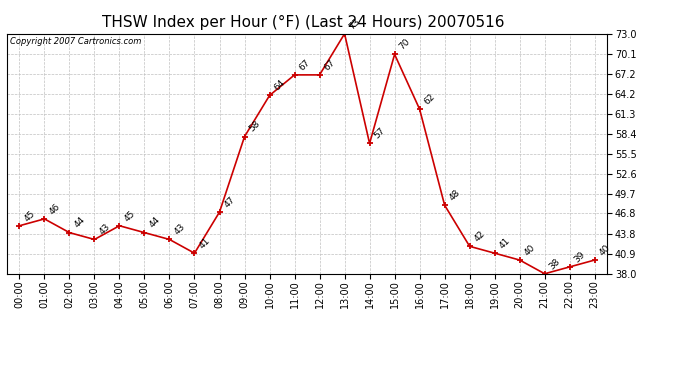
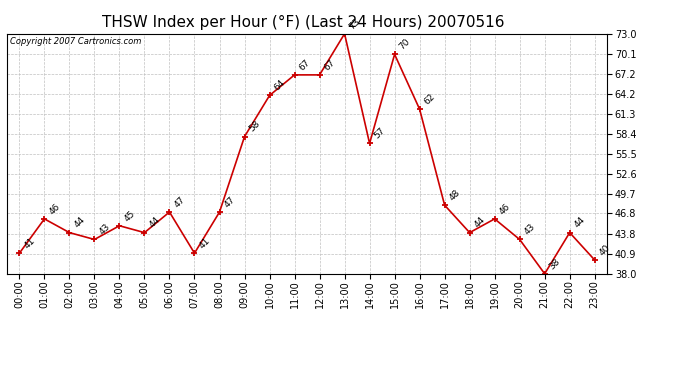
00:00: 45 -> 41
06:00: 43 -> 47
18:00: 42 -> 44
19:00: 41 -> 46
20:00: 40 -> 43
22:00: 39 -> 44
